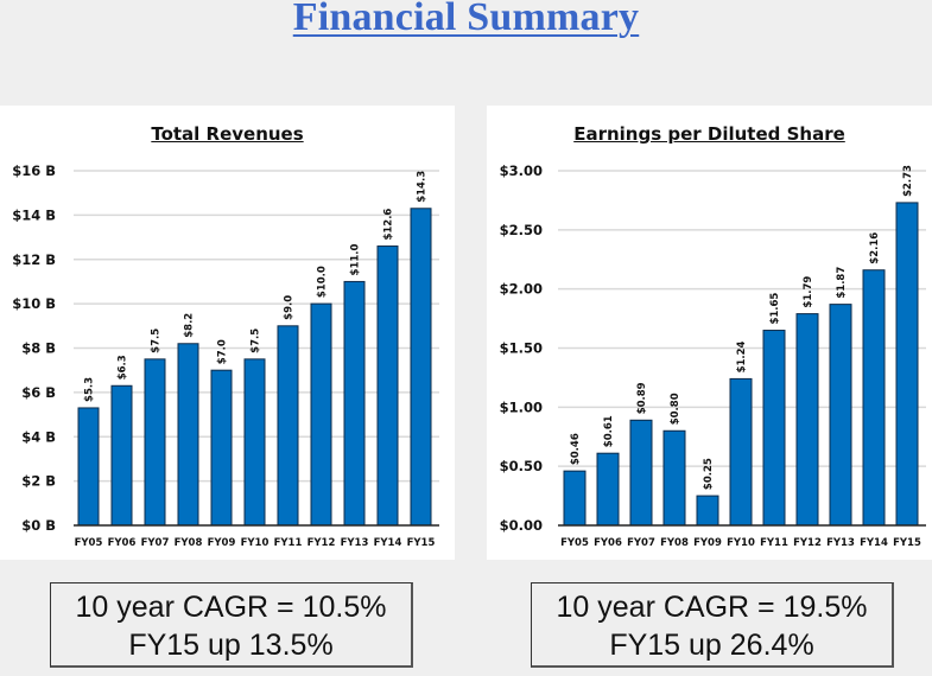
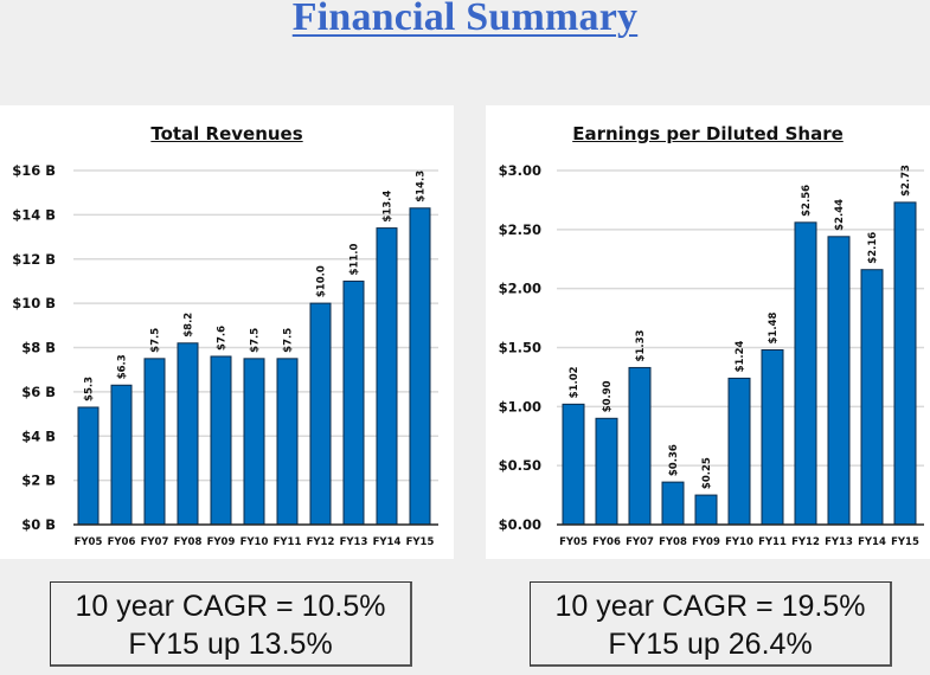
Total Revenues/FY09: $7.0 -> $7.6
Total Revenues/FY11: $9.0 -> $7.5
Total Revenues/FY14: $12.6 -> $13.4
Earnings per Diluted Share/FY05: $0.46 -> $1.02
Earnings per Diluted Share/FY06: $0.61 -> $0.90
Earnings per Diluted Share/FY07: $0.89 -> $1.33
Earnings per Diluted Share/FY08: $0.80 -> $0.36
Earnings per Diluted Share/FY11: $1.65 -> $1.48
Earnings per Diluted Share/FY12: $1.79 -> $2.56
Earnings per Diluted Share/FY13: $1.87 -> $2.44
